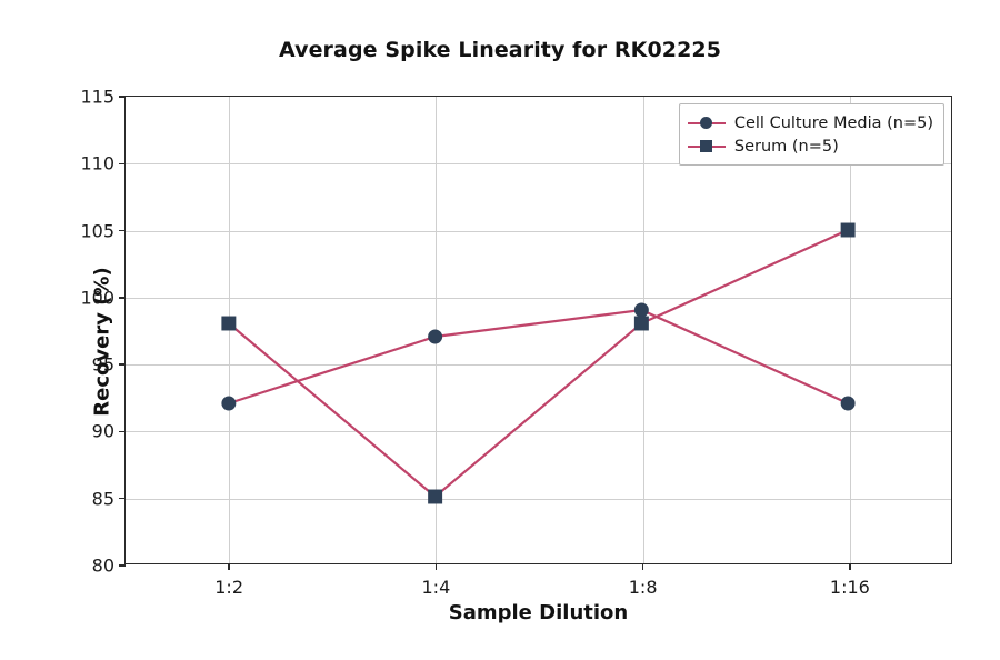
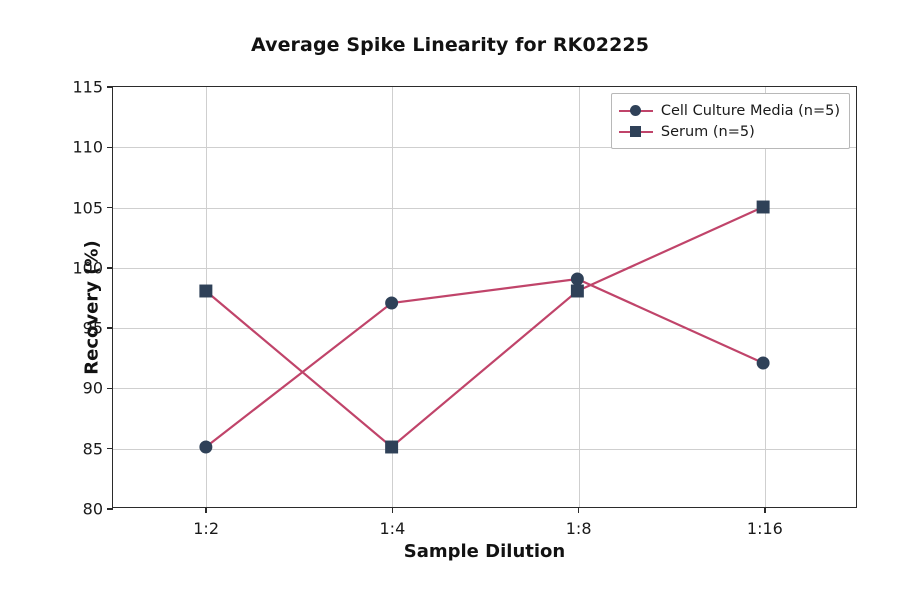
Cell Culture Media (n=5)/1:2: 92 -> 85
